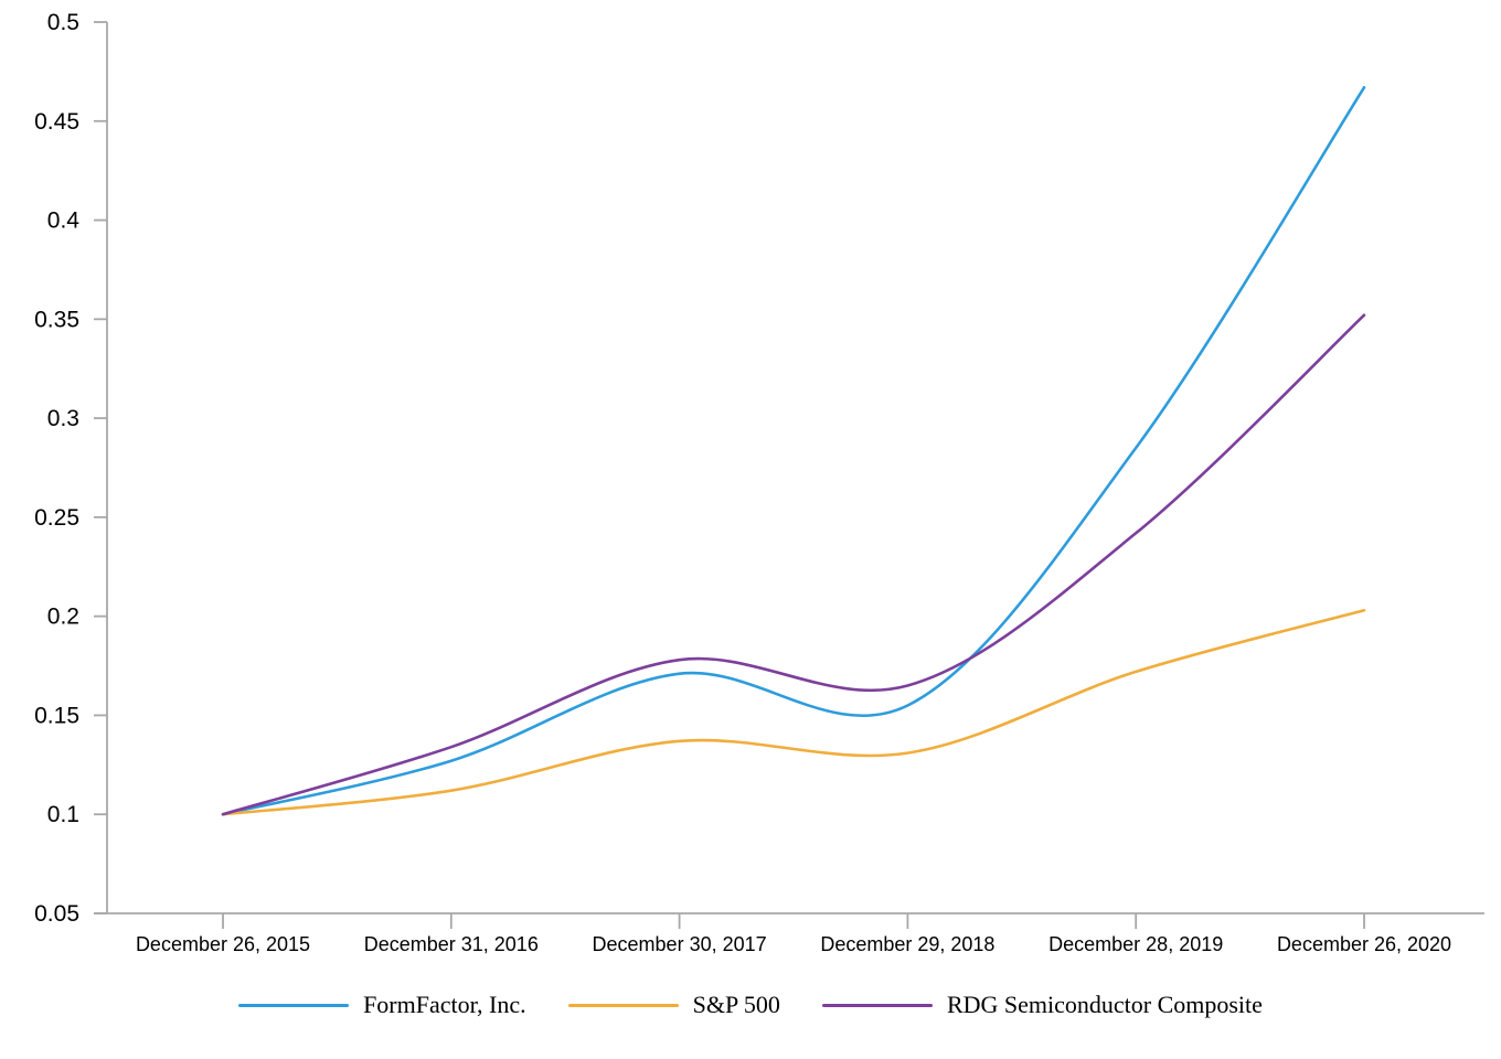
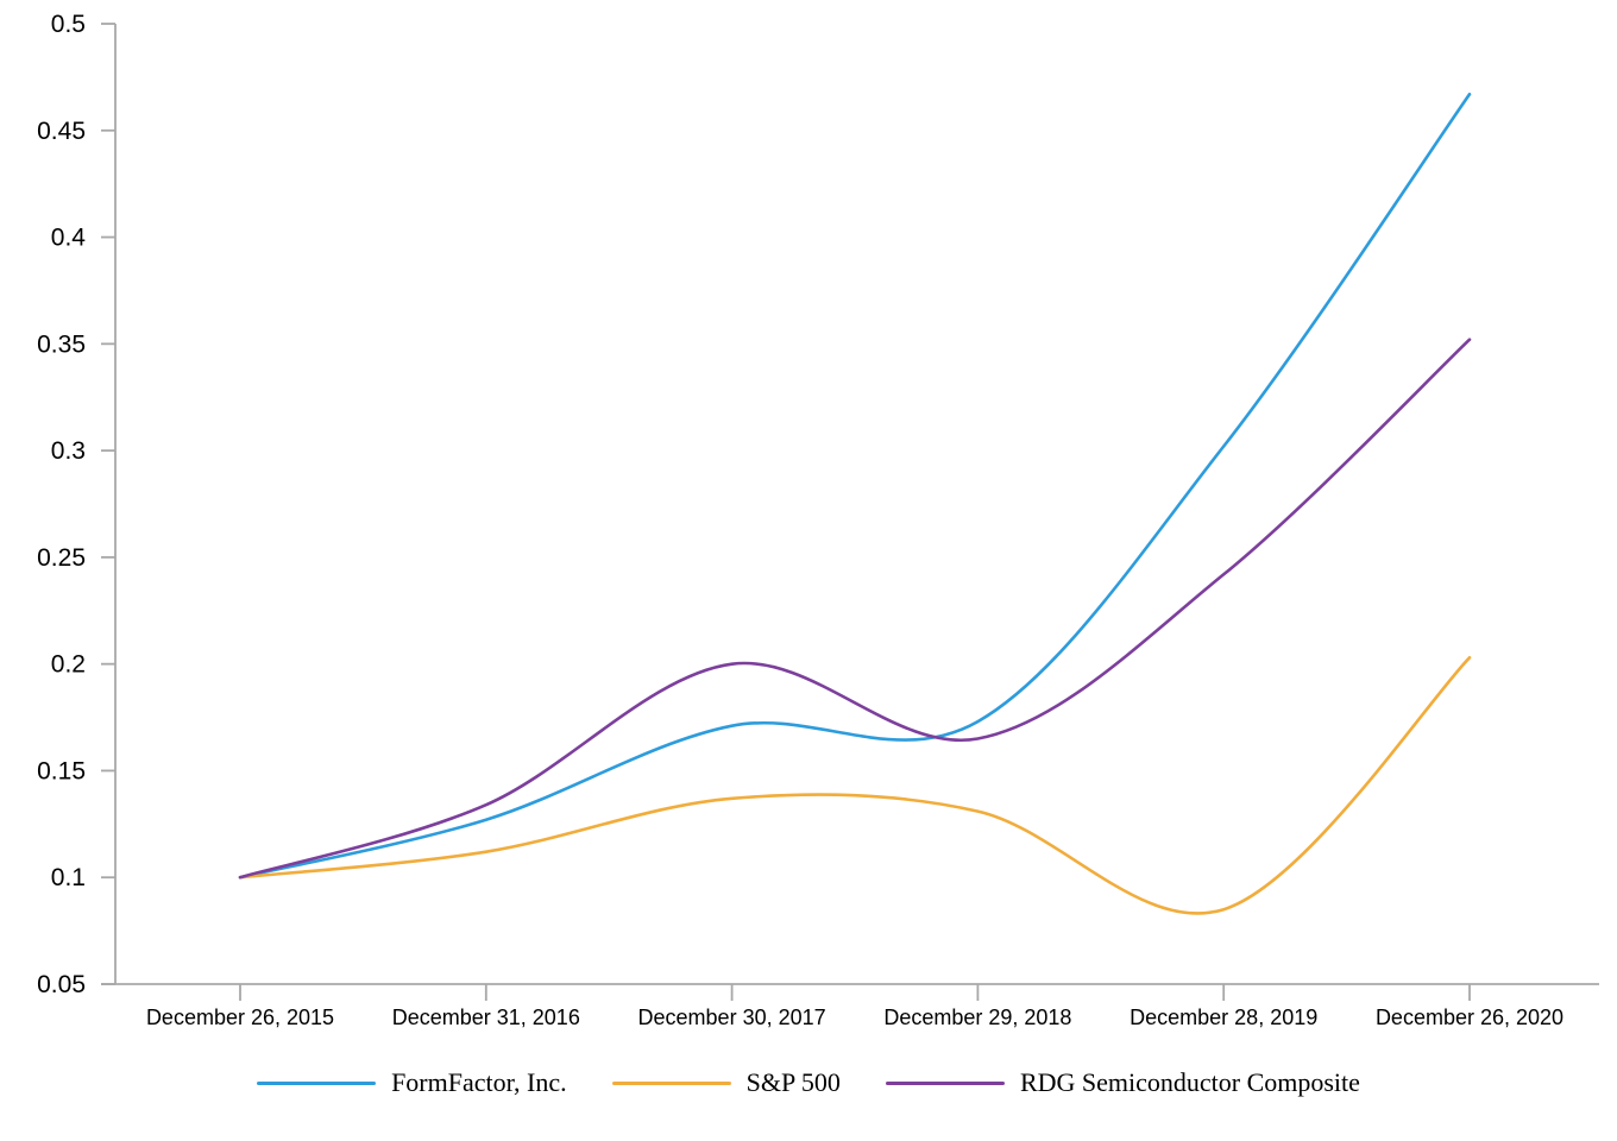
RDG Semiconductor Composite/December 30, 2017: 0.178 -> 0.200
FormFactor, Inc./December 29, 2018: 0.155 -> 0.173
FormFactor, Inc./December 28, 2019: 0.285 -> 0.302
S&P 500/December 28, 2019: 0.172 -> 0.085
